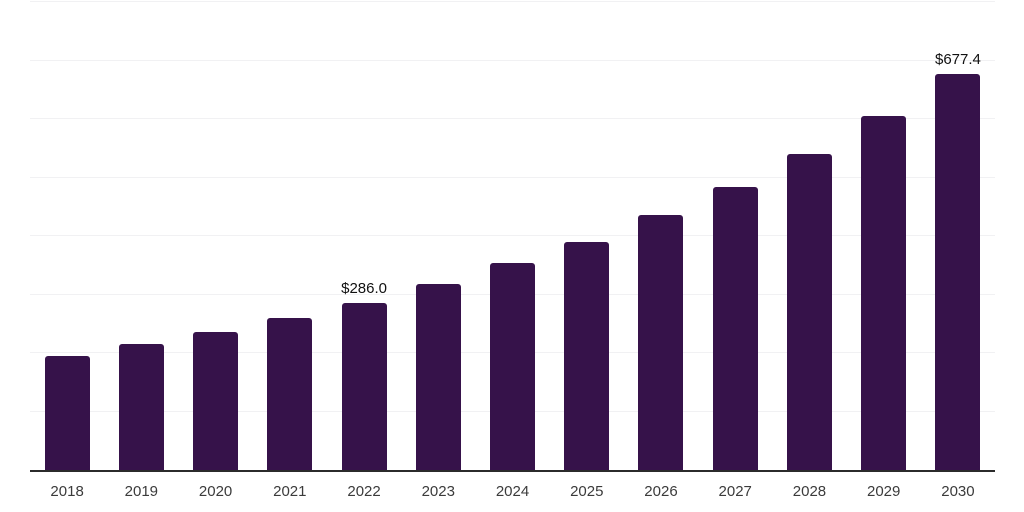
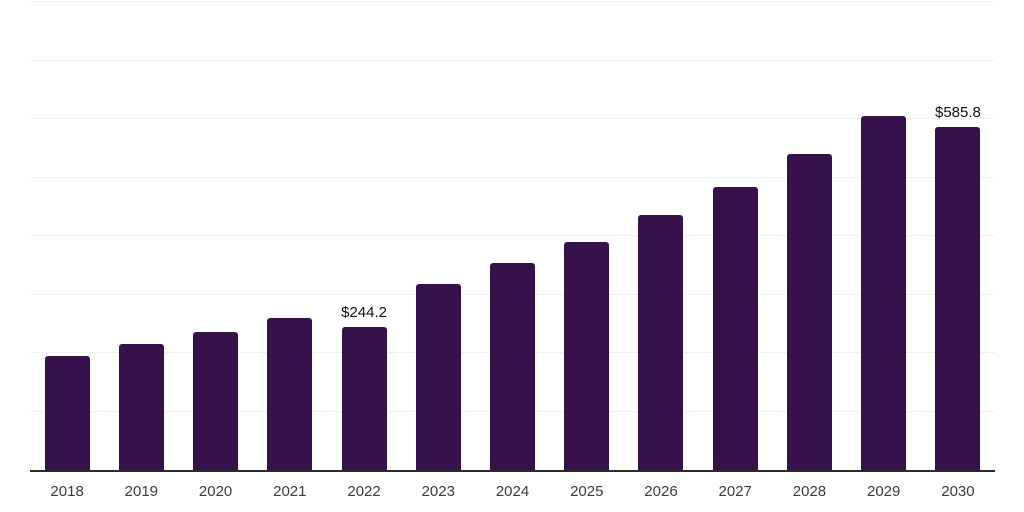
2022: $286.0 -> $244.2
2030: $677.4 -> $585.8
